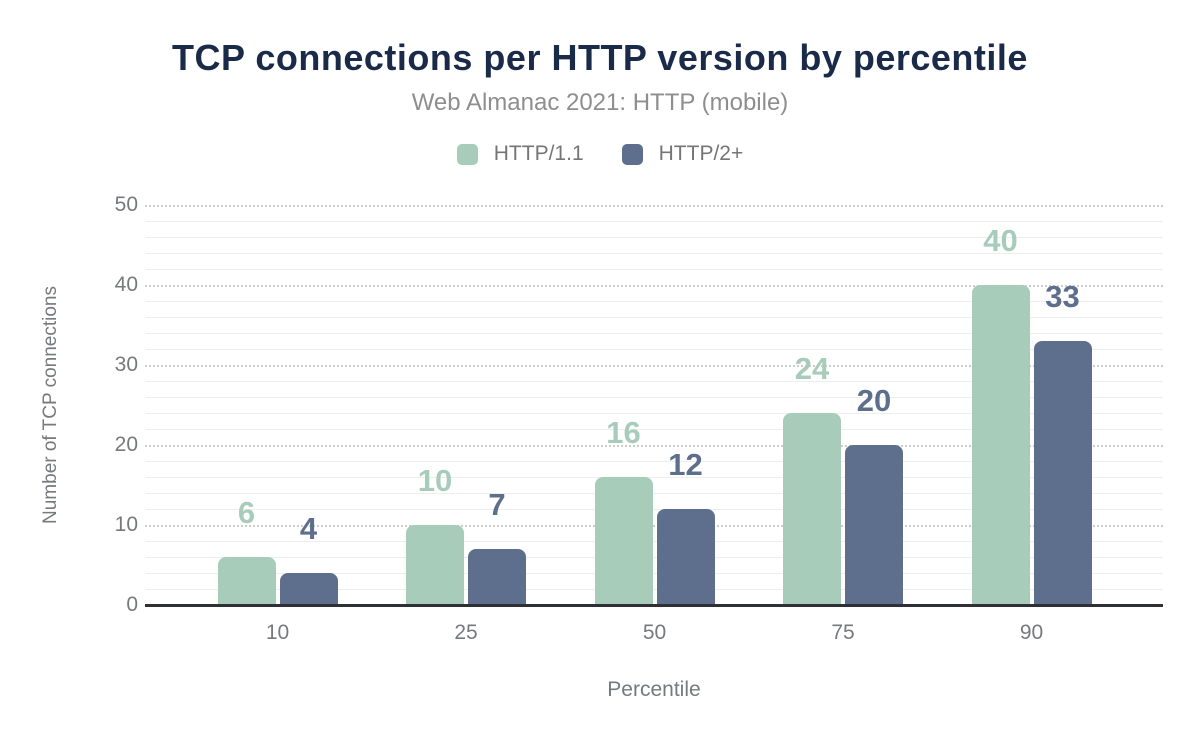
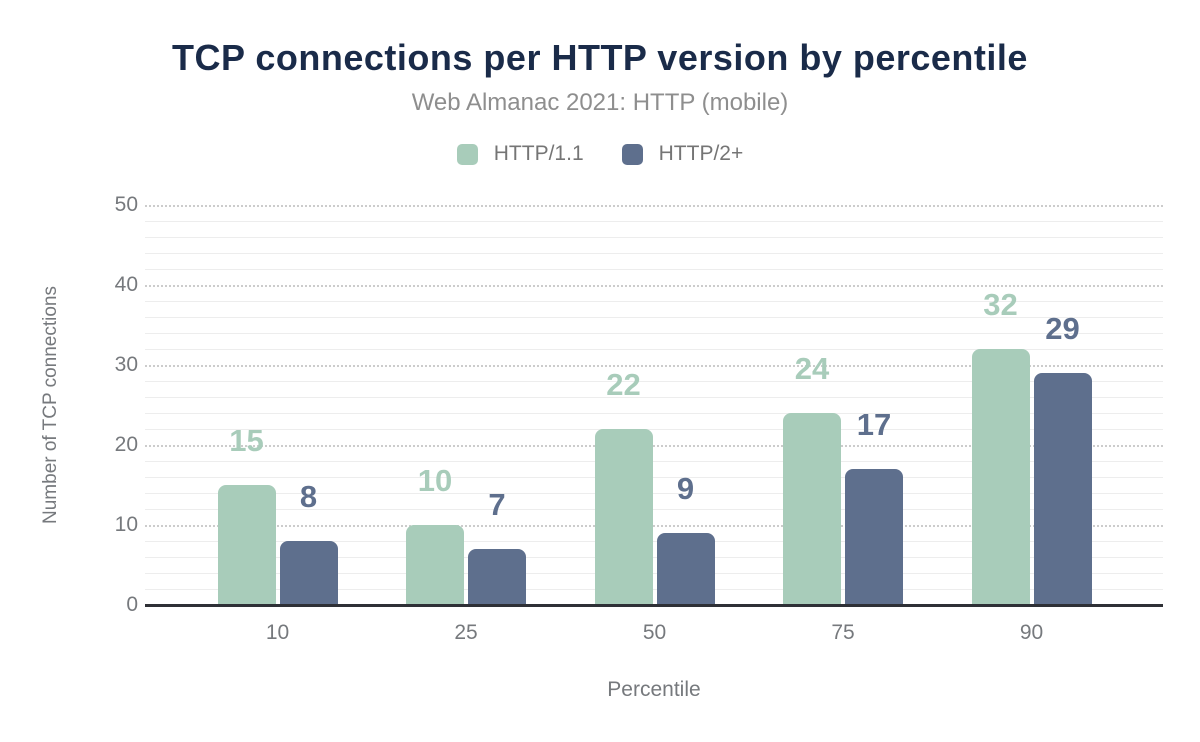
HTTP/1.1/10: 6 -> 15
HTTP/2+/10: 4 -> 8
HTTP/1.1/50: 16 -> 22
HTTP/2+/50: 12 -> 9
HTTP/2+/75: 20 -> 17
HTTP/1.1/90: 40 -> 32
HTTP/2+/90: 33 -> 29
